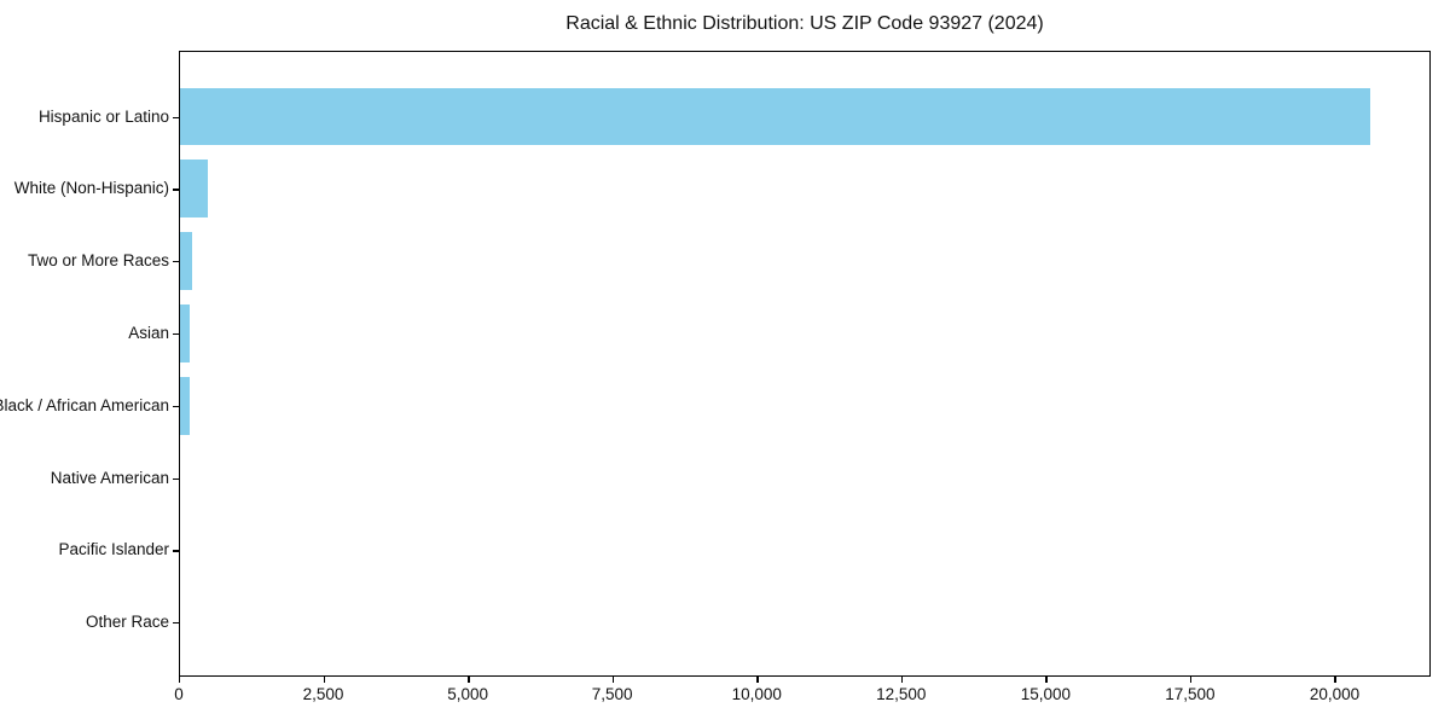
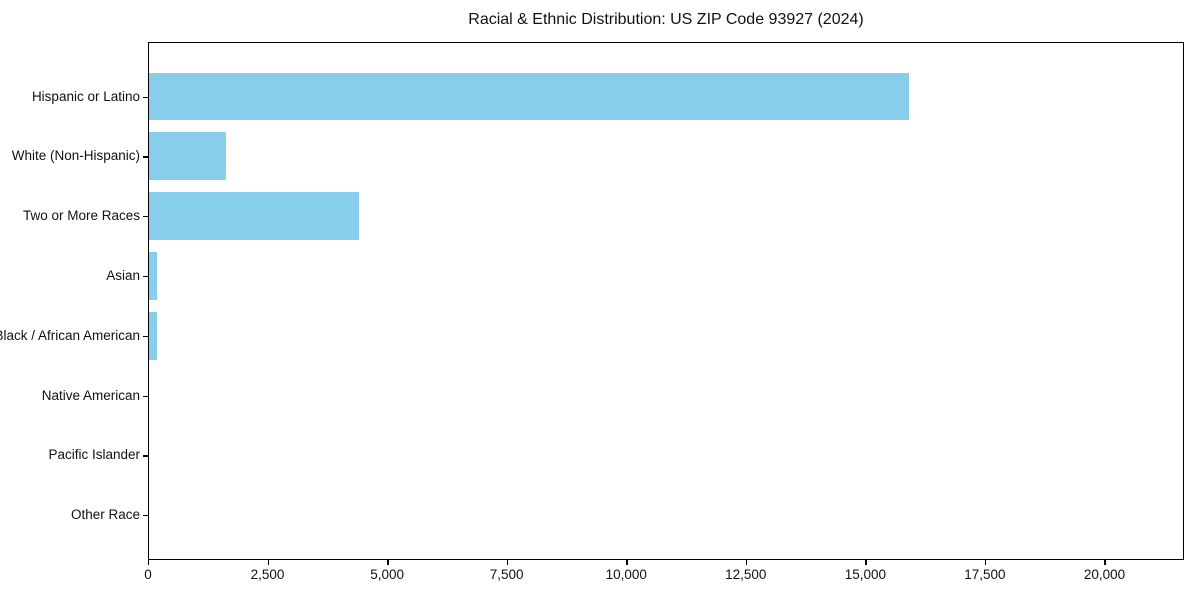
Hispanic or Latino: 20600 -> 15900
White (Non-Hispanic): 500 -> 1600
Two or More Races: 200 -> 4400
